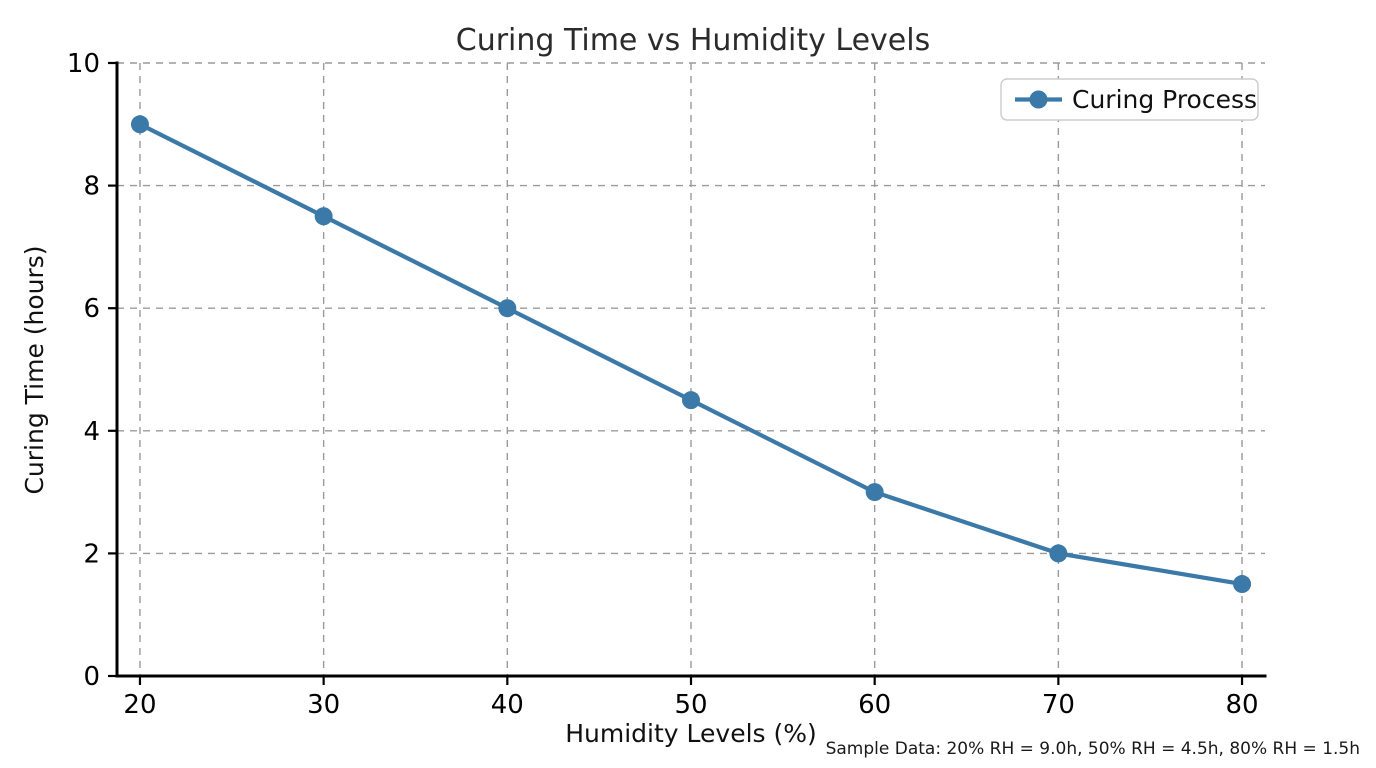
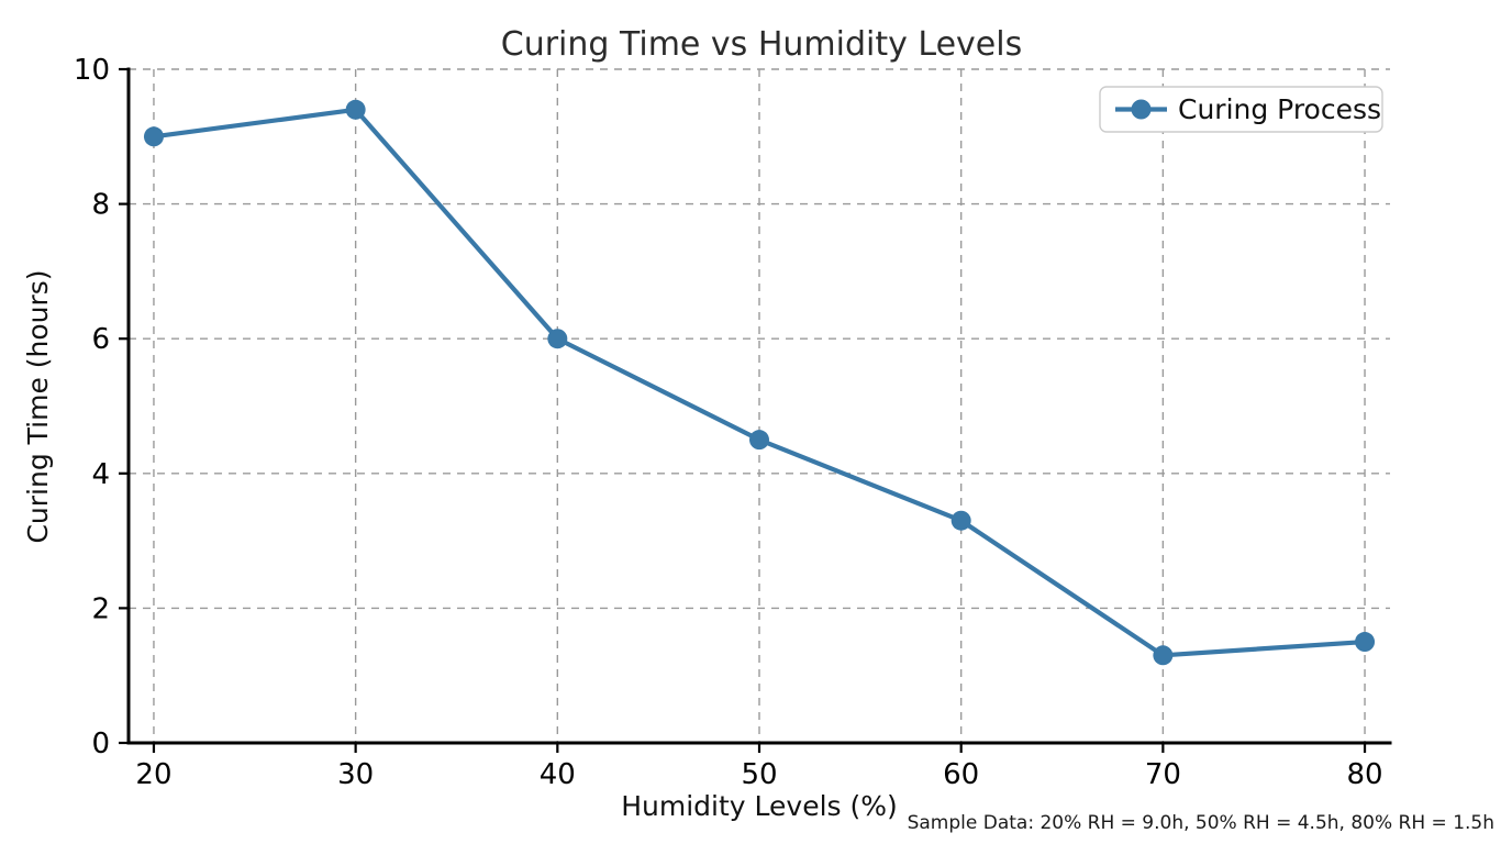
30: 7.5 -> 9.4
60: 3.0 -> 3.3
70: 2.0 -> 1.3
